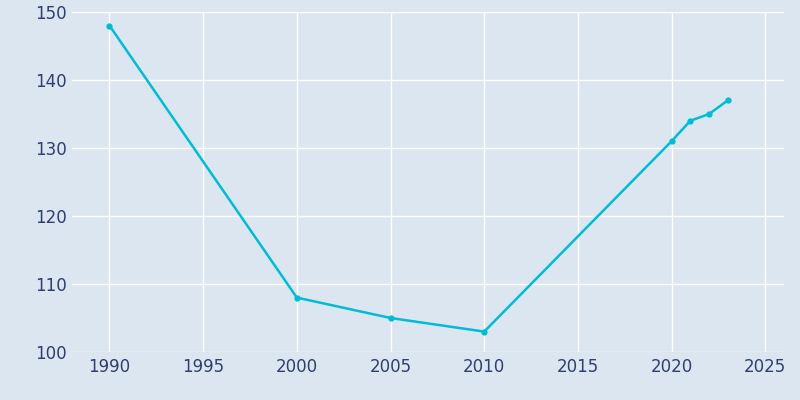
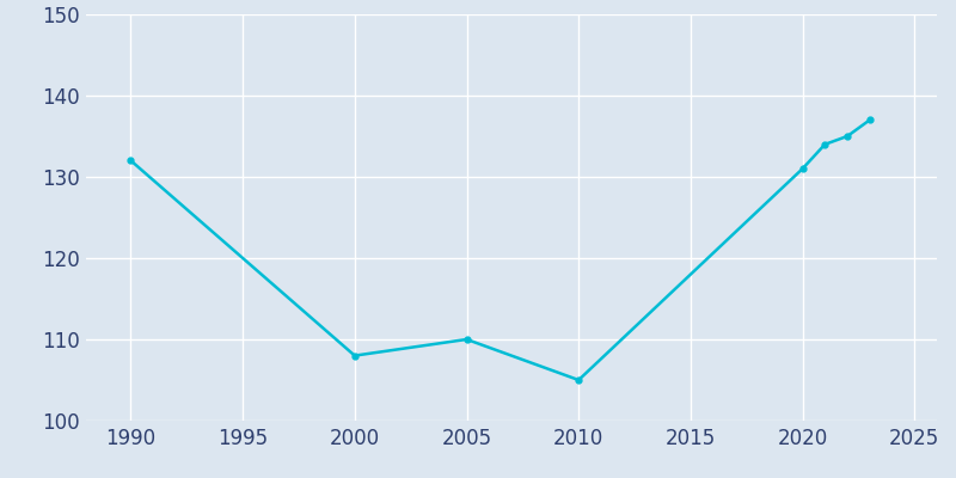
1990: 148 -> 132
2005: 105 -> 110
2010: 103 -> 105
